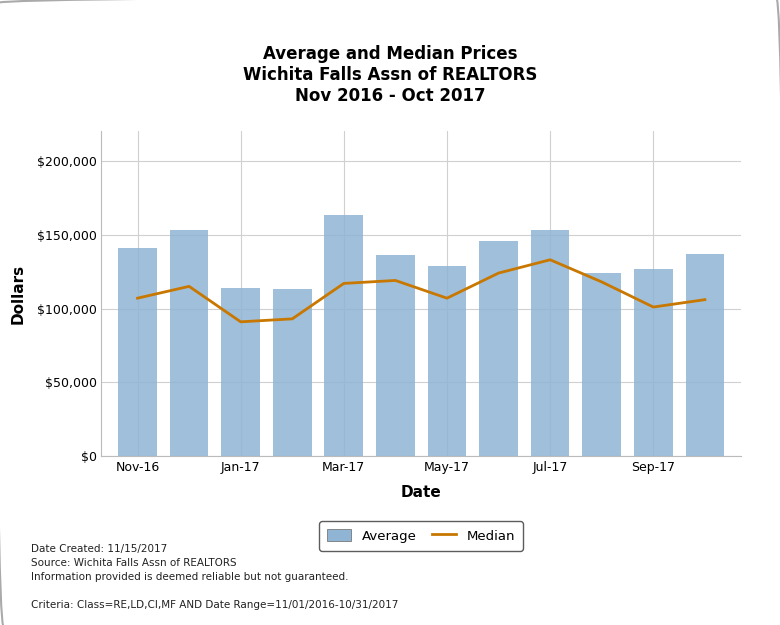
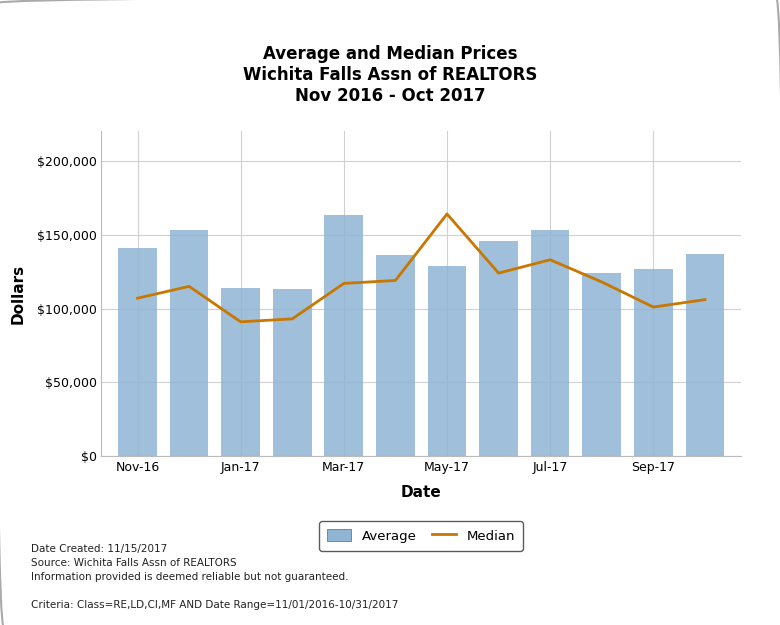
Median/May-17: $107,000 -> $164,000
